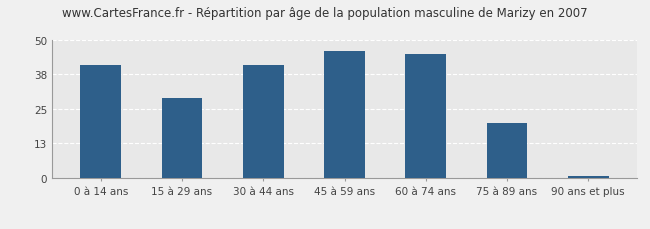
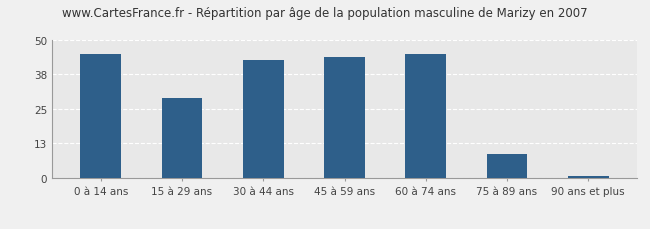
0 à 14 ans: 41 -> 45
30 à 44 ans: 41 -> 43
45 à 59 ans: 46 -> 44
75 à 89 ans: 20 -> 9
